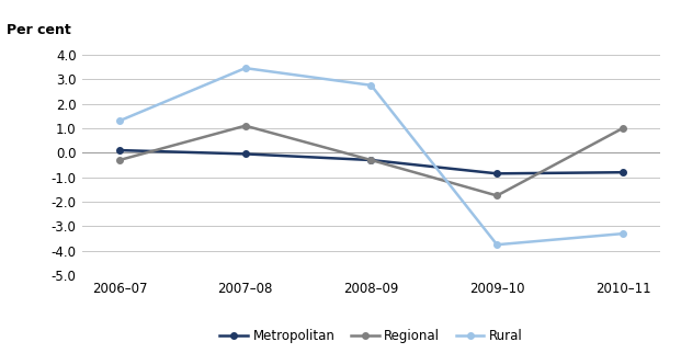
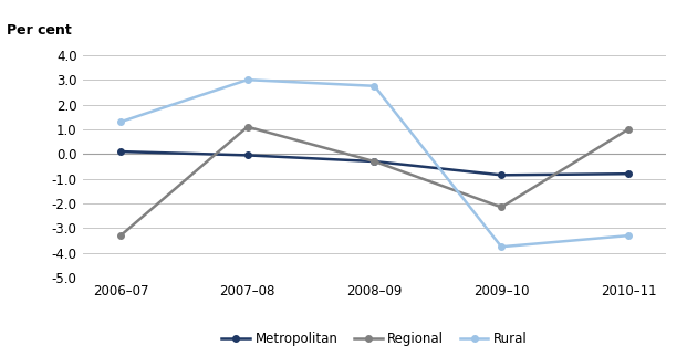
Regional/2006–07: -0.30 -> -3.30
Rural/2007–08: 3.45 -> 3.00
Regional/2009–10: -1.75 -> -2.15
